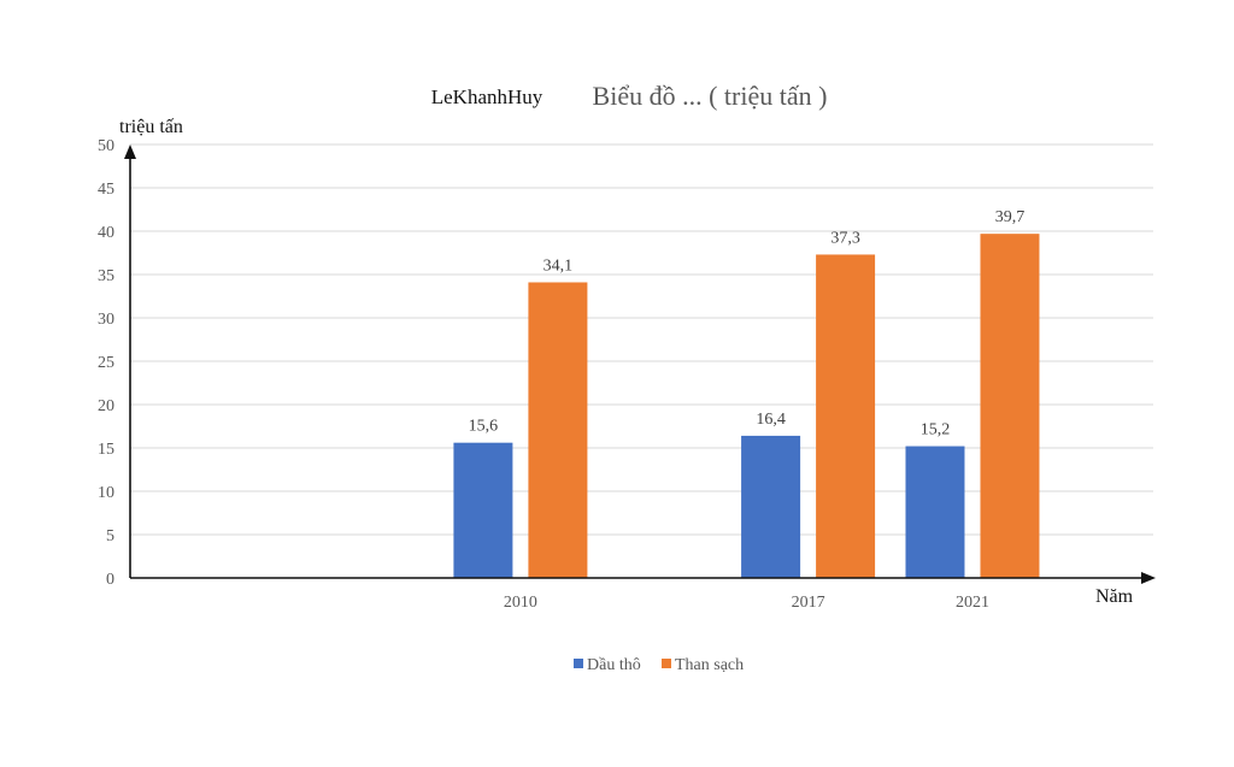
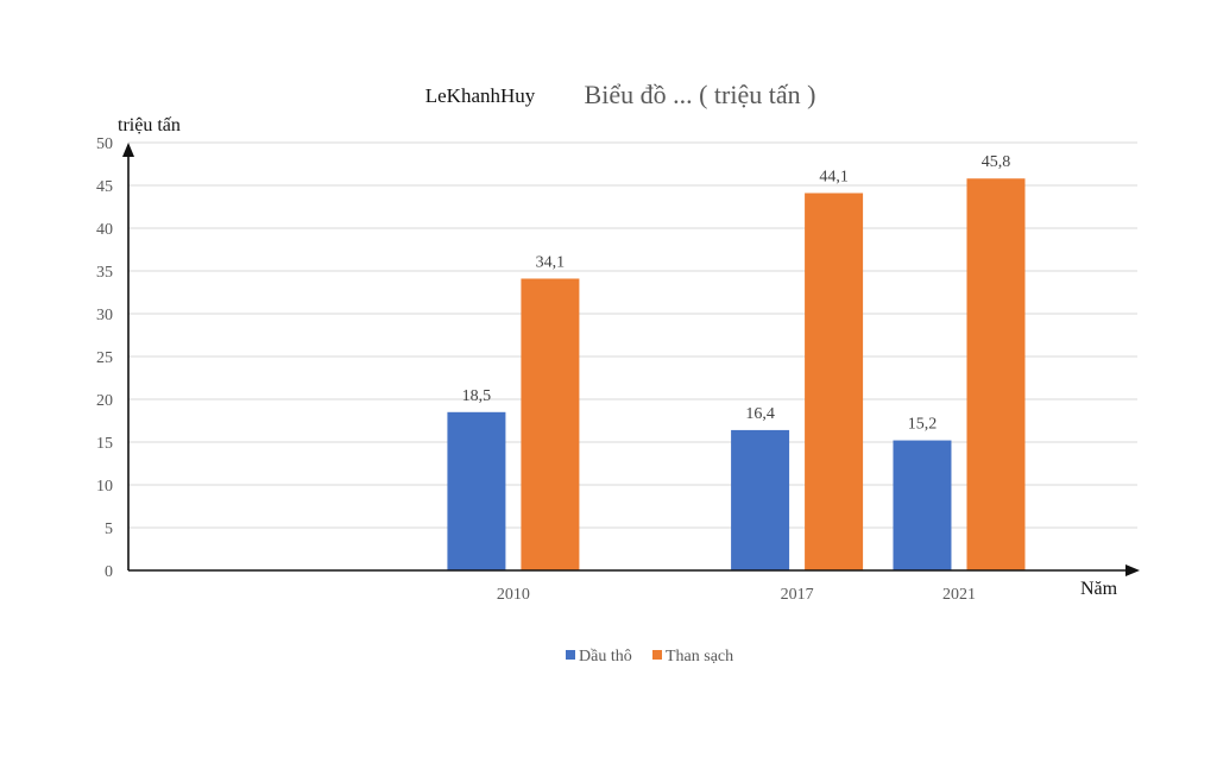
Dầu thô/2010: 15,6 -> 18,5
Than sạch/2017: 37,3 -> 44,1
Than sạch/2021: 39,7 -> 45,8
